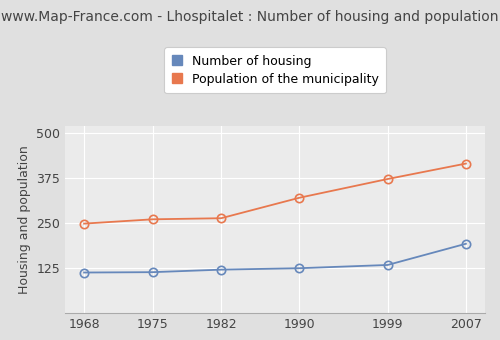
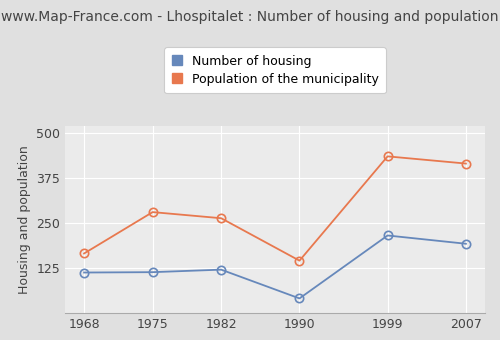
Population of the municipality/1968: 248 -> 165
Population of the municipality/1975: 260 -> 280
Number of housing/1990: 124 -> 40
Population of the municipality/1990: 320 -> 145
Number of housing/1999: 133 -> 215
Population of the municipality/1999: 372 -> 435
